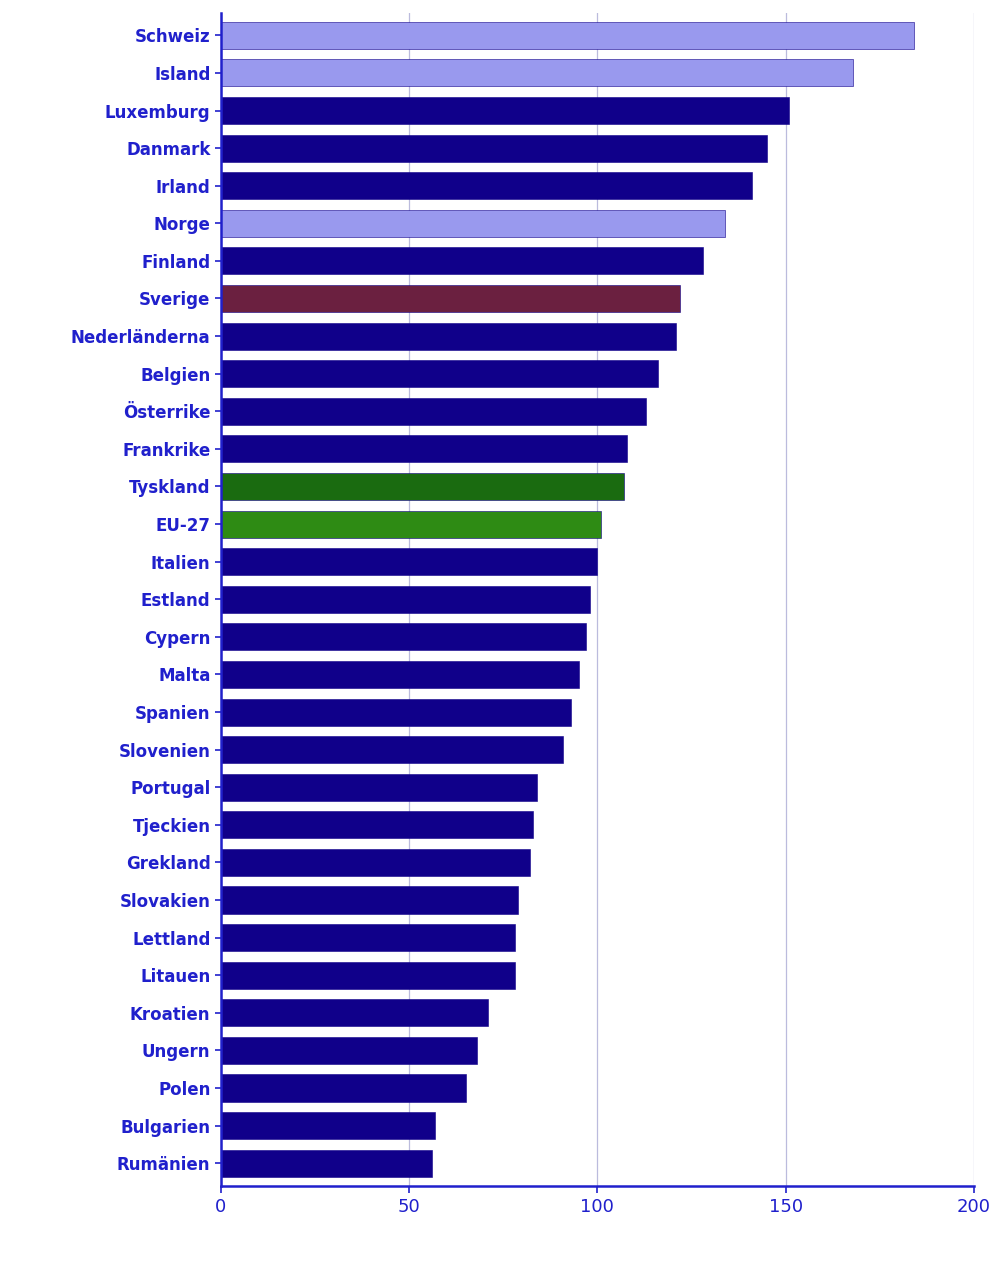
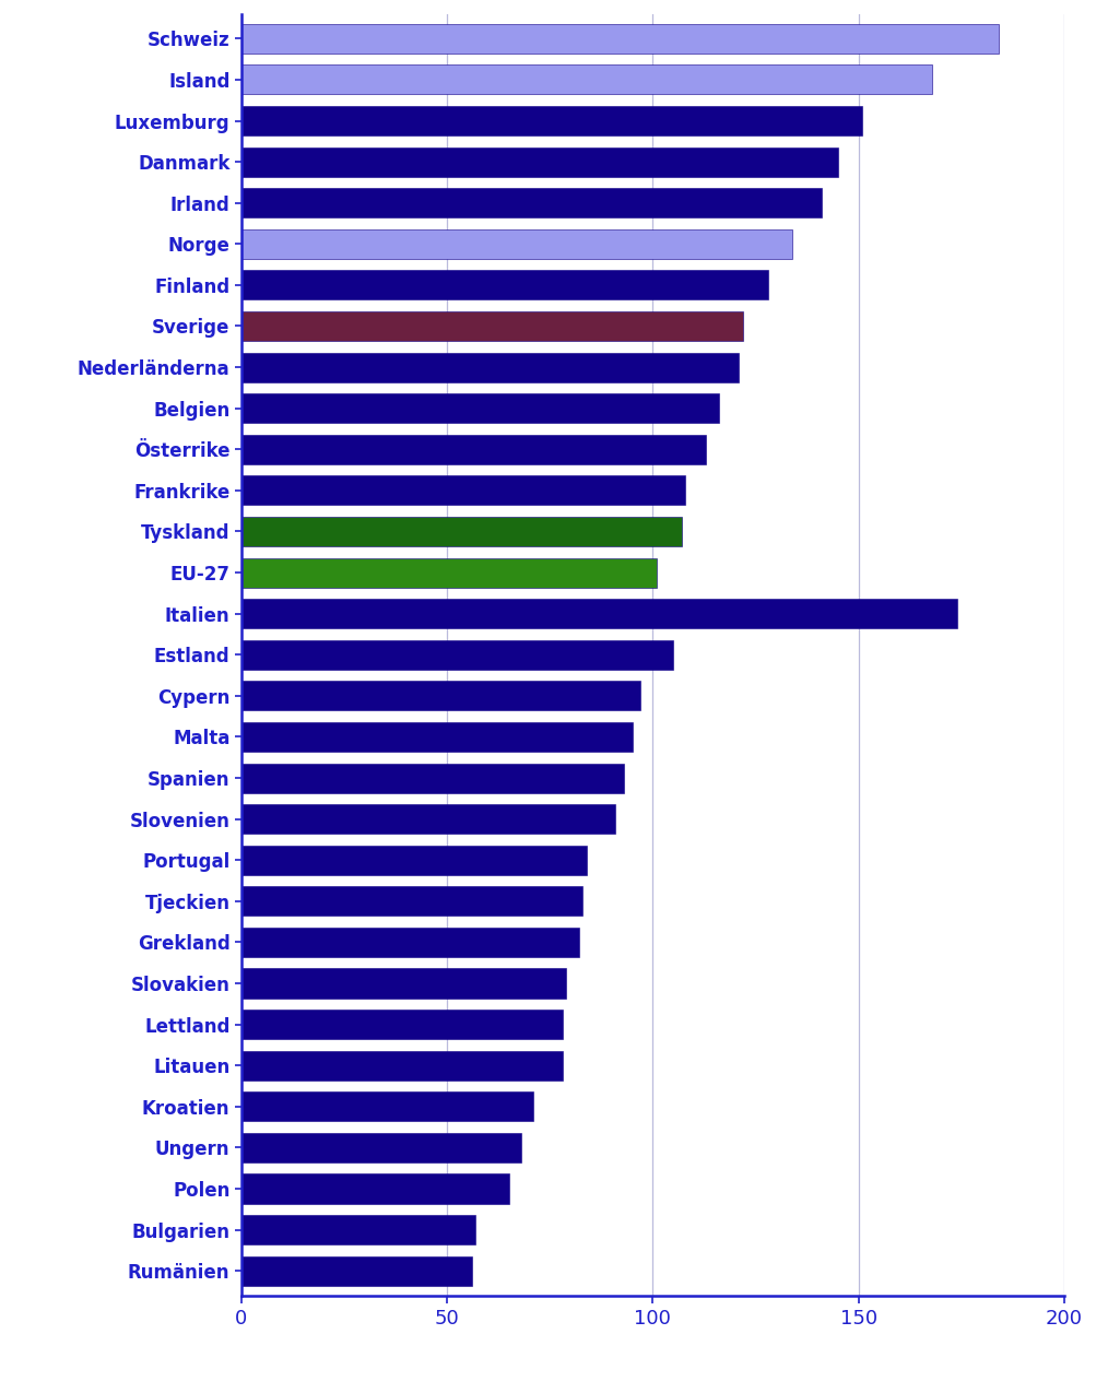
Italien: 100 -> 174
Estland: 98 -> 105
